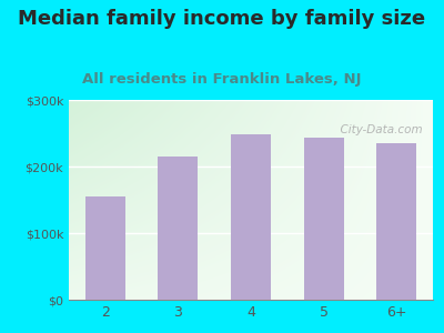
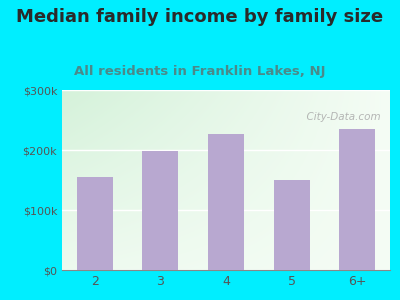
3: $215k -> $198k
4: $248k -> $226k
5: $244k -> $150k
